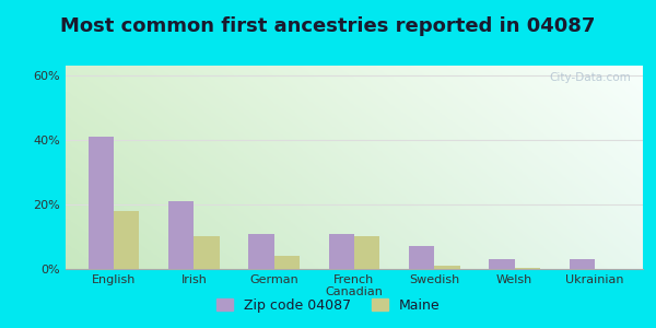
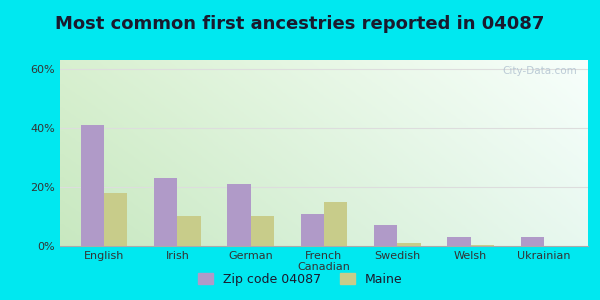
Zip code 04087/Irish: 21% -> 23%
Zip code 04087/German: 11% -> 21%
Maine/German: 4.0% -> 10.0%
Maine/French Canadian: 10.0% -> 15.0%
